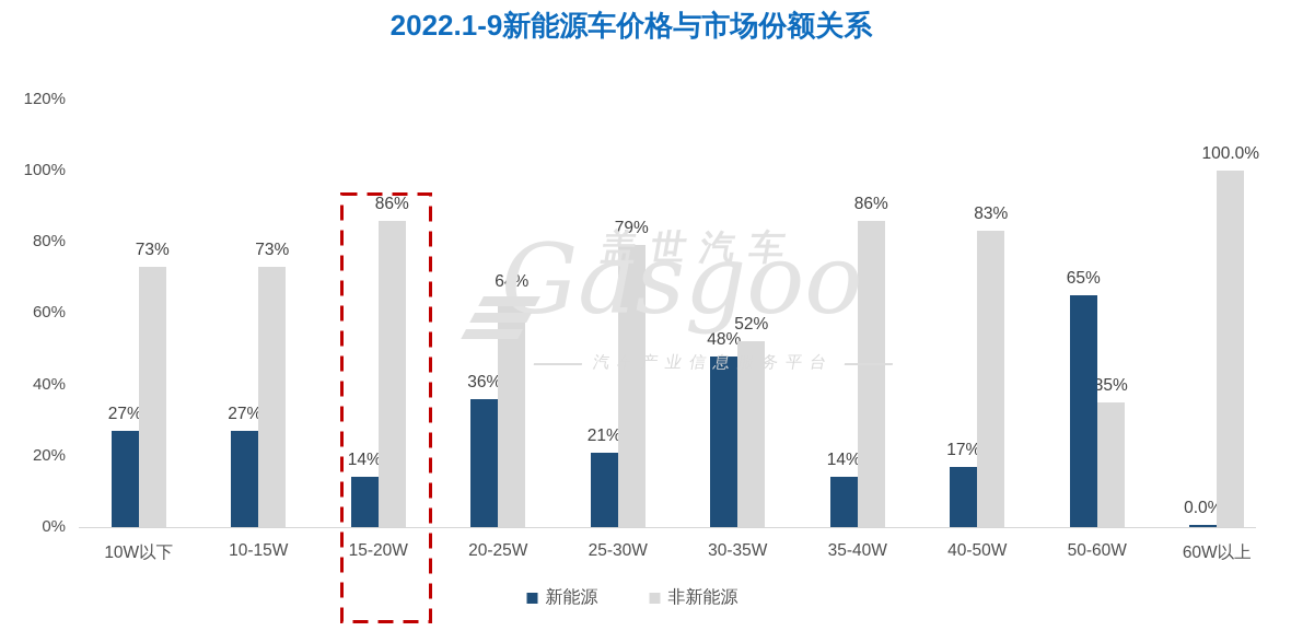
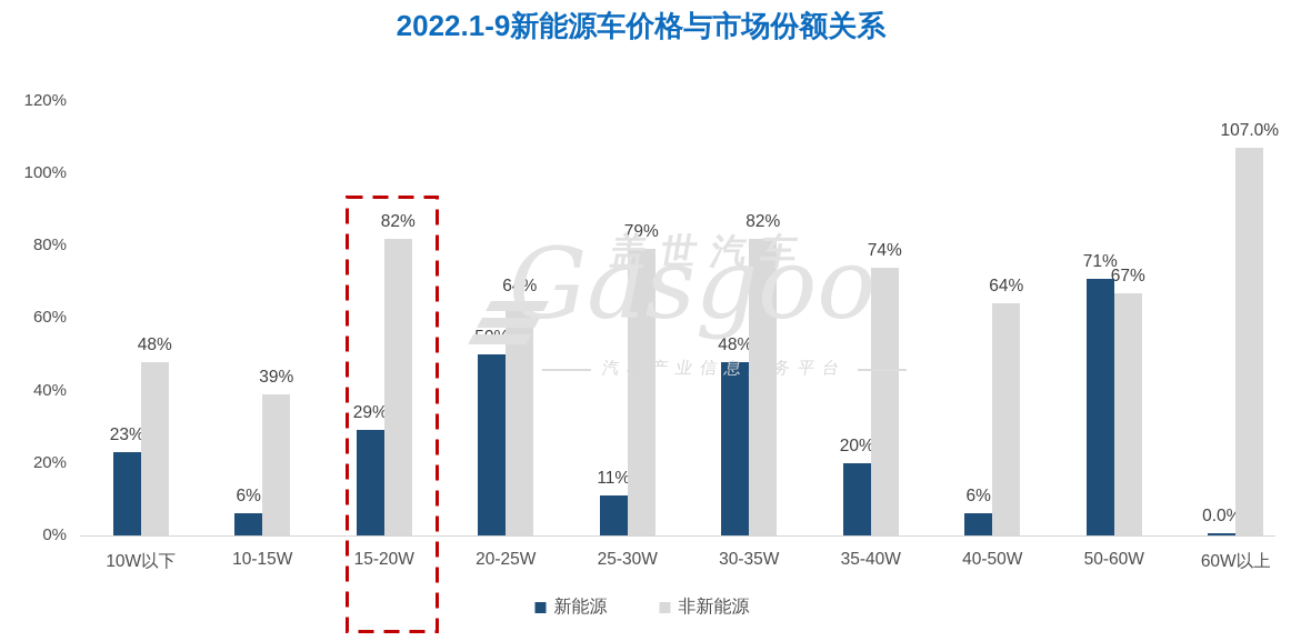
新能源/10W以下: 27% -> 23%
非新能源/10W以下: 73% -> 48%
新能源/10-15W: 27% -> 6%
非新能源/10-15W: 73% -> 39%
新能源/15-20W: 14% -> 29%
非新能源/15-20W: 86% -> 82%
新能源/20-25W: 36% -> 50%
新能源/25-30W: 21% -> 11%
非新能源/30-35W: 52% -> 82%
新能源/35-40W: 14% -> 20%
非新能源/35-40W: 86% -> 74%
新能源/40-50W: 17% -> 6%
非新能源/40-50W: 83% -> 64%
新能源/50-60W: 65% -> 71%
非新能源/50-60W: 35% -> 67%
非新能源/60W以上: 100.0% -> 107.0%
